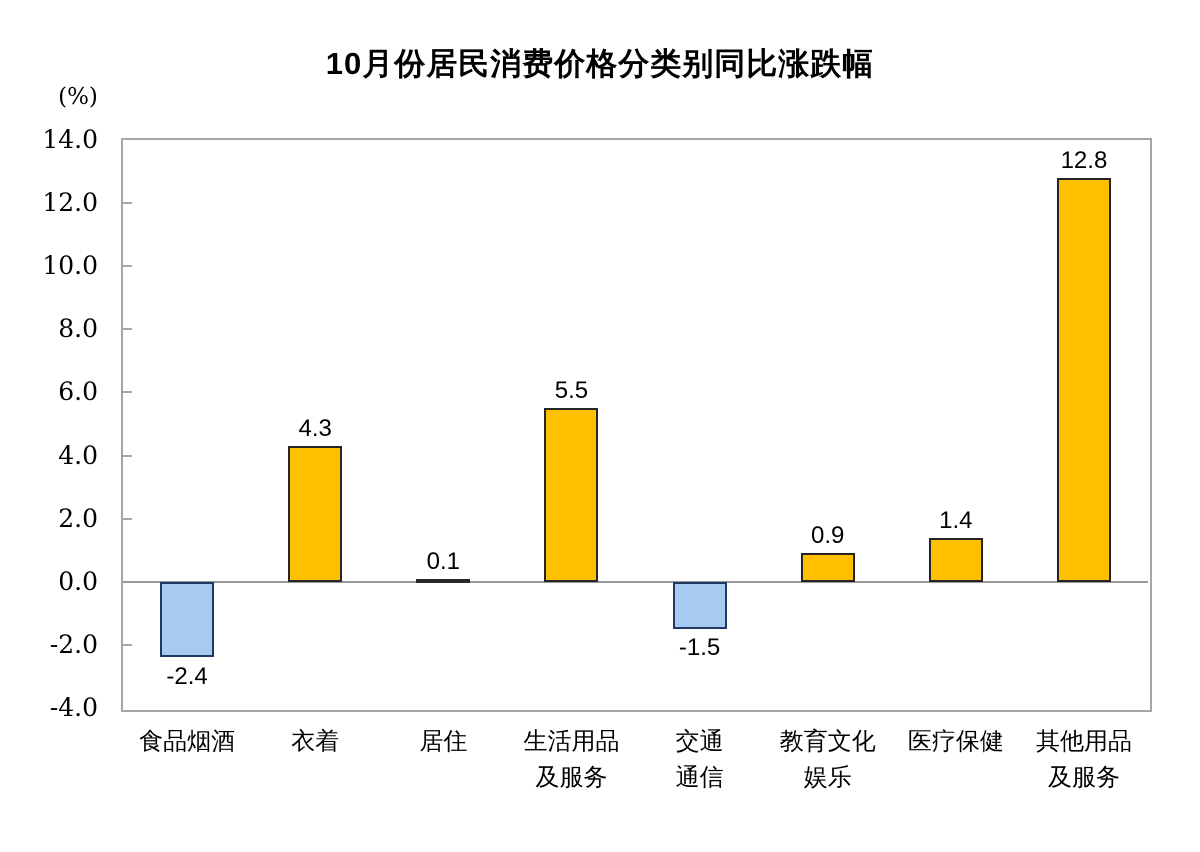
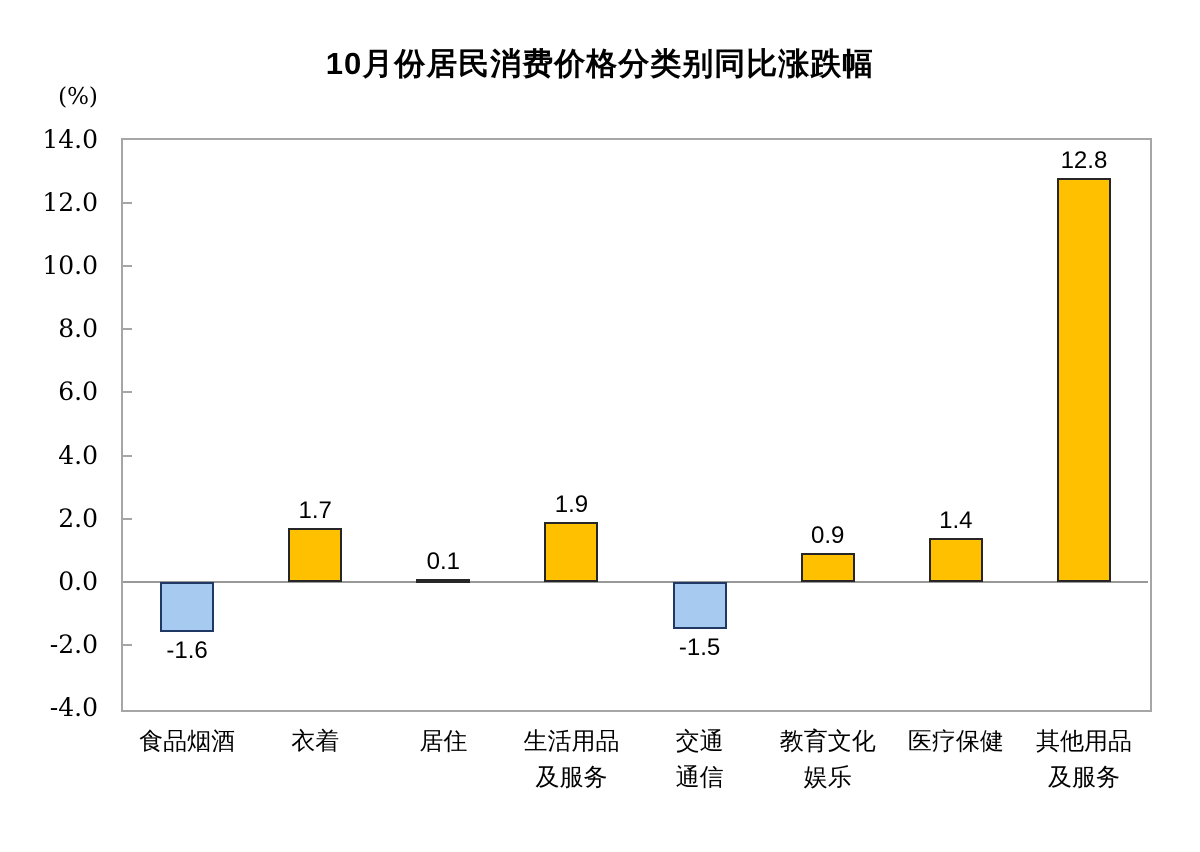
食品烟酒: -2.4 -> -1.6
衣着: 4.3 -> 1.7
生活用品 及服务: 5.5 -> 1.9
